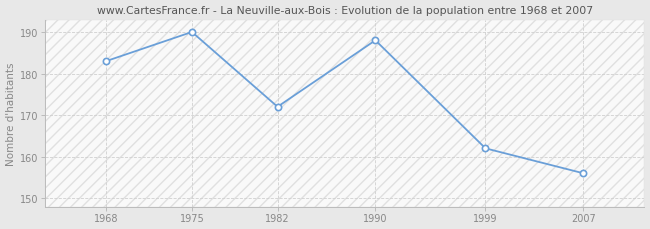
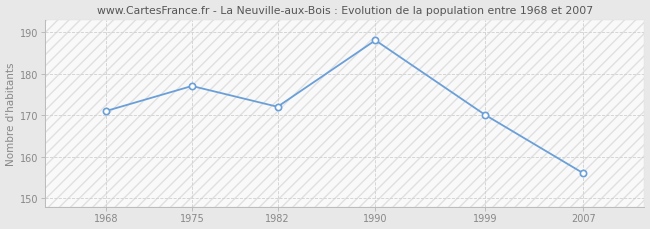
1968: 183 -> 171
1975: 190 -> 177
1999: 162 -> 170
